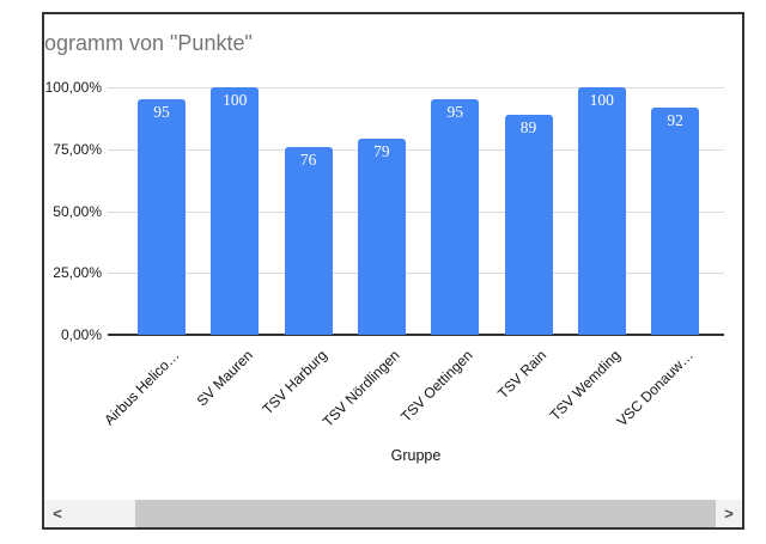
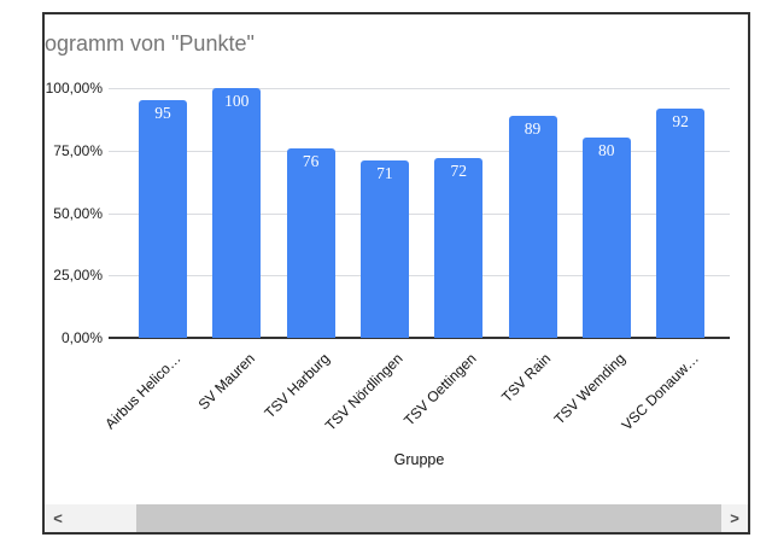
TSV Nördlingen: 79 -> 71
TSV Oettingen: 95 -> 72
TSV Wemding: 100 -> 80
